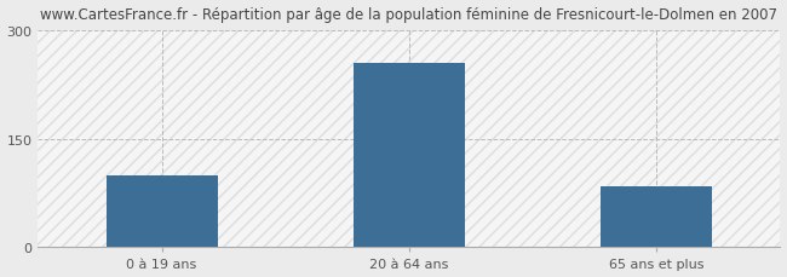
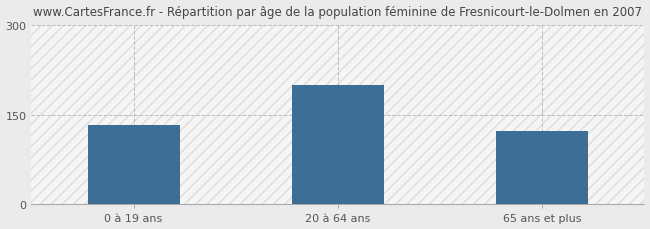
0 à 19 ans: 100 -> 132
20 à 64 ans: 255 -> 200
65 ans et plus: 85 -> 122
